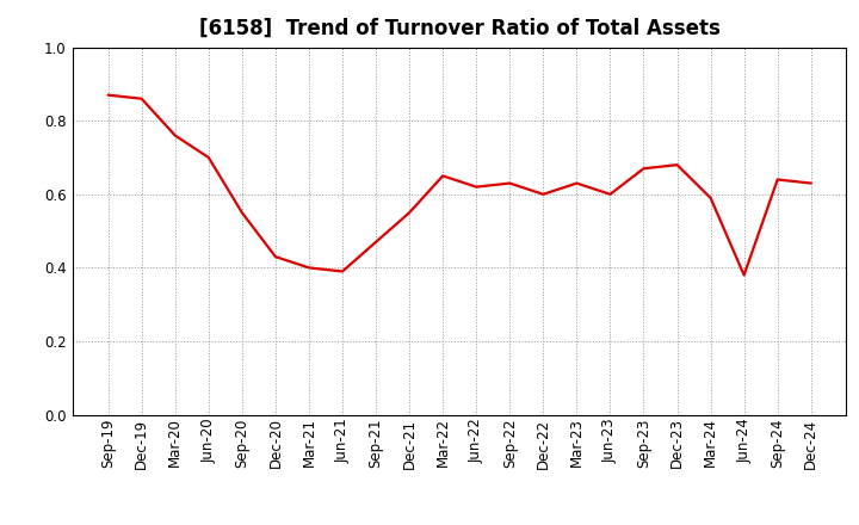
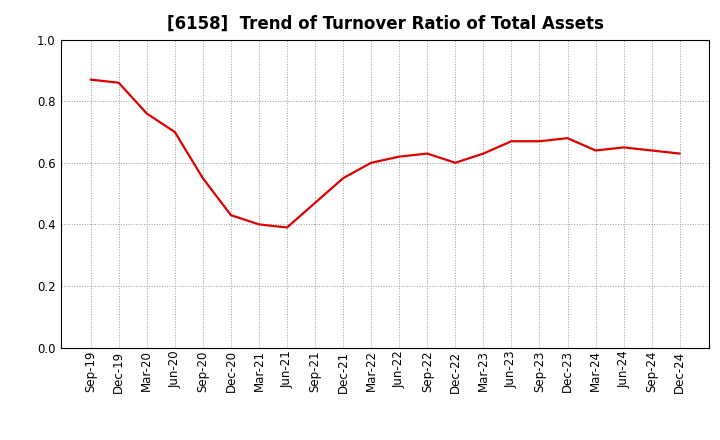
Mar-22: 0.65 -> 0.60
Jun-23: 0.60 -> 0.67
Mar-24: 0.59 -> 0.64
Jun-24: 0.38 -> 0.65
